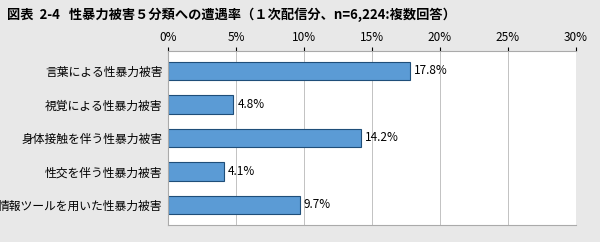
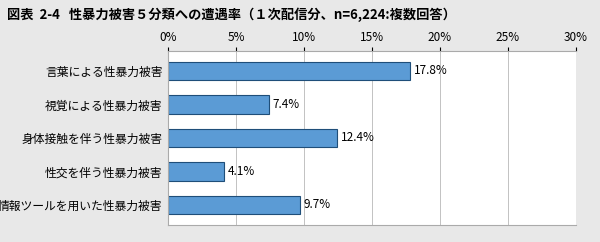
視覚による性暴力被害: 4.8% -> 7.4%
身体接触を伴う性暴力被害: 14.2% -> 12.4%
